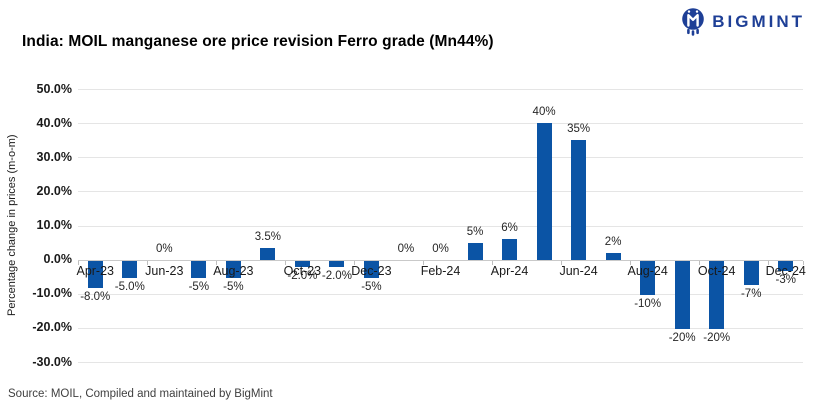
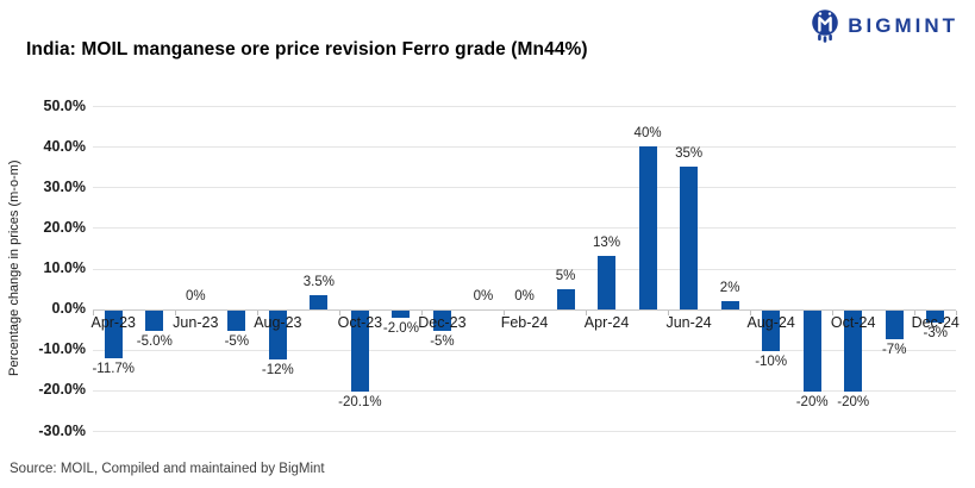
Apr-23: -8.0% -> -11.7%
Aug-23: -5% -> -12%
Oct-23: -2.0% -> -20.1%
Apr-24: 6% -> 13%
